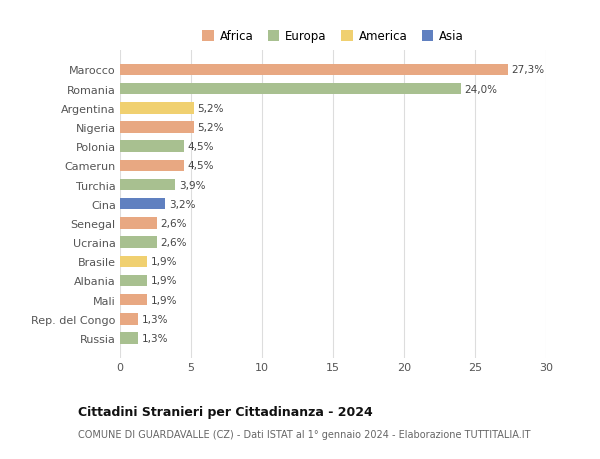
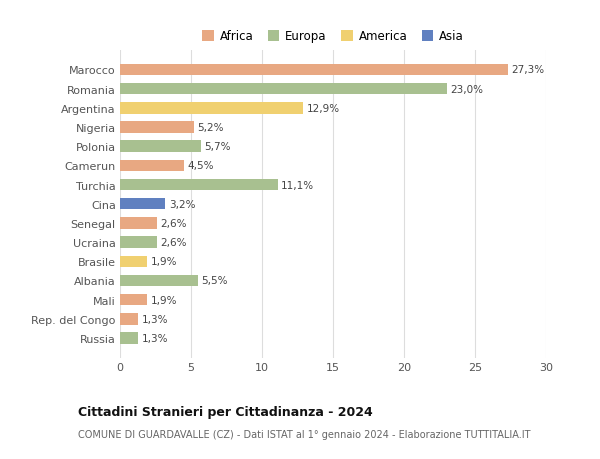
Romania: 24,0% -> 23,0%
Argentina: 5,2% -> 12,9%
Polonia: 4,5% -> 5,7%
Turchia: 3,9% -> 11,1%
Albania: 1,9% -> 5,5%
